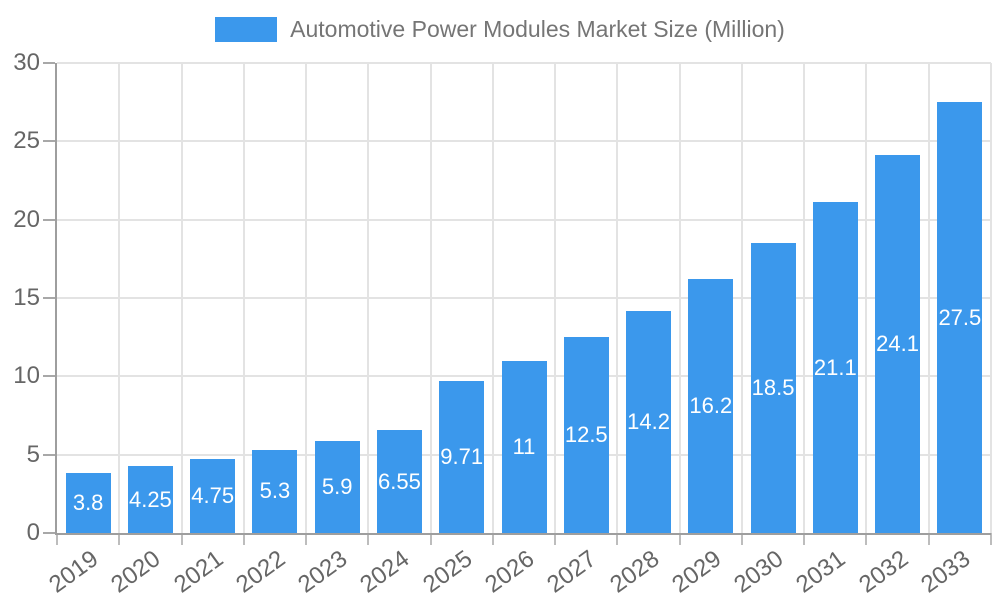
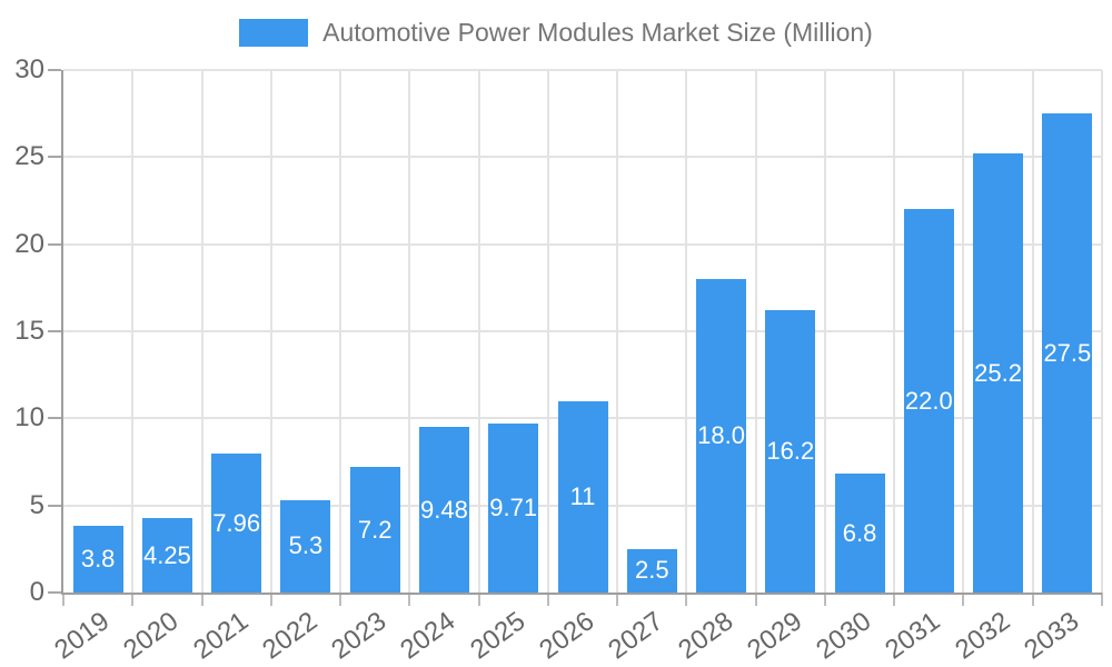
2021: 4.75 -> 7.96
2023: 5.9 -> 7.2
2024: 6.55 -> 9.48
2027: 12.5 -> 2.5
2028: 14.2 -> 18.0
2030: 18.5 -> 6.8
2031: 21.1 -> 22.0
2032: 24.1 -> 25.2
